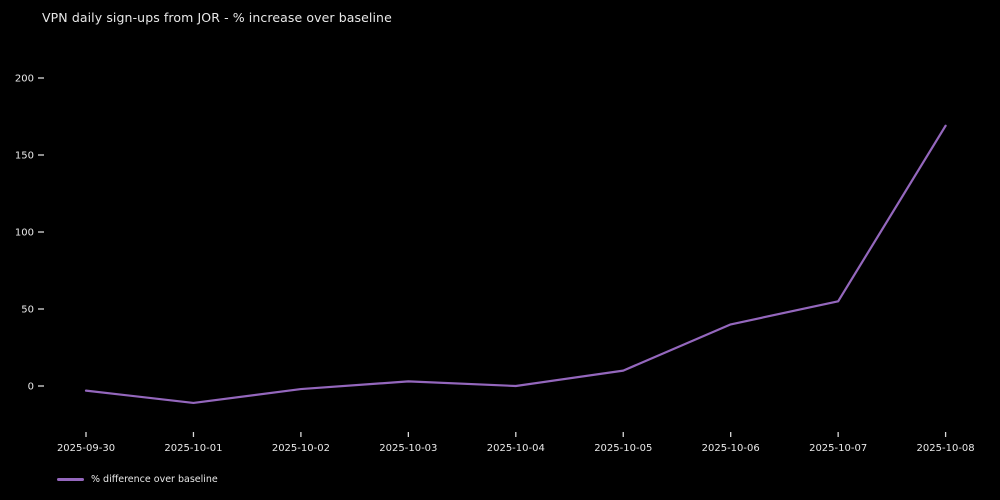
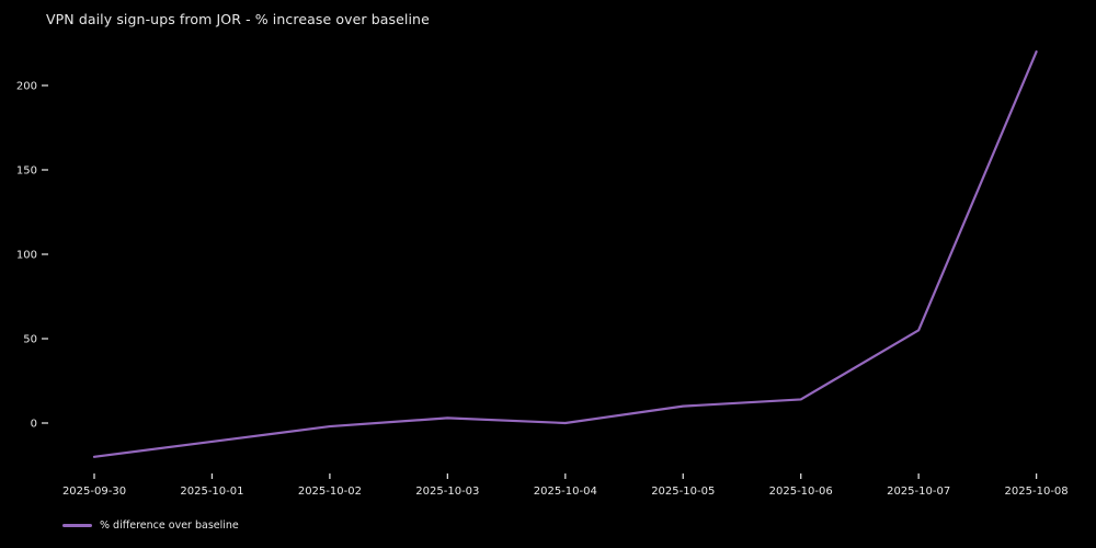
2025-09-30: -3 -> -20
2025-10-06: 40 -> 14
2025-10-08: 169 -> 220
